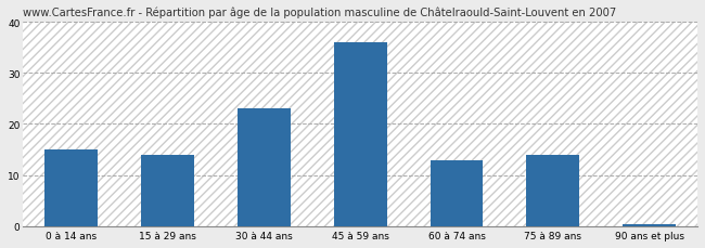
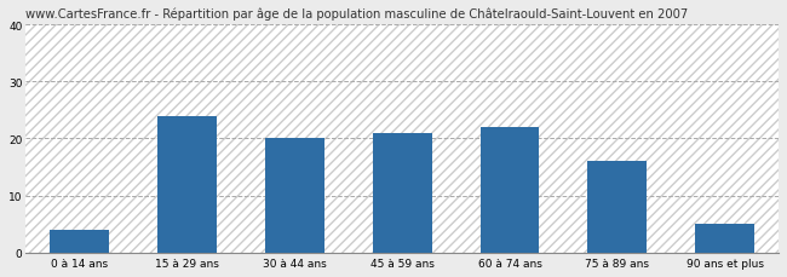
0 à 14 ans: 15.0 -> 4.0
15 à 29 ans: 14.0 -> 24.0
30 à 44 ans: 23.0 -> 20.0
45 à 59 ans: 36.0 -> 21.0
60 à 74 ans: 13.0 -> 22.0
75 à 89 ans: 14.0 -> 16.0
90 ans et plus: 0.5 -> 5.0
